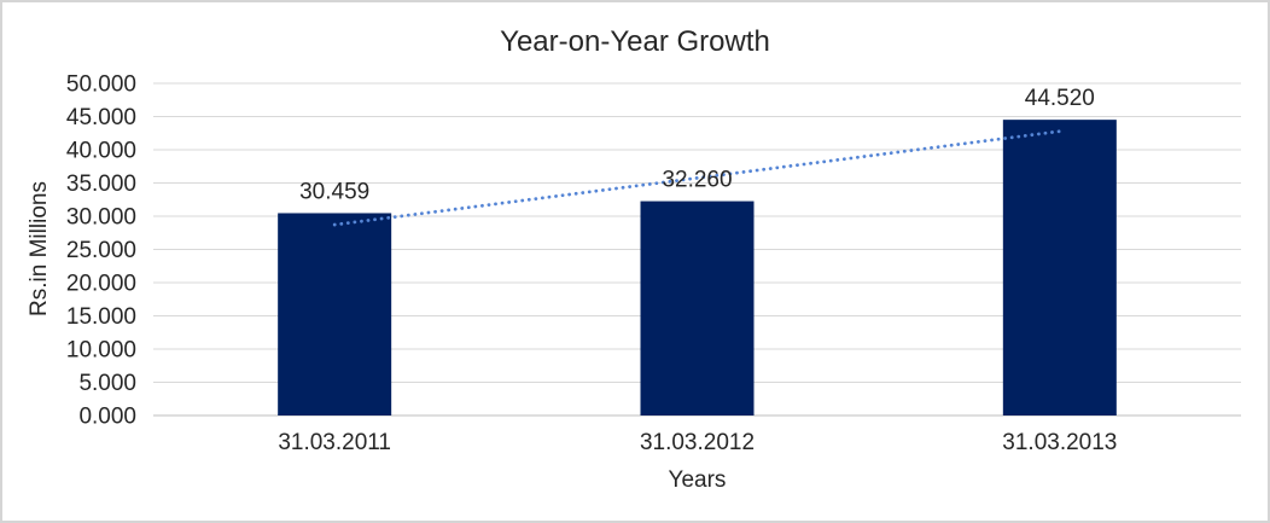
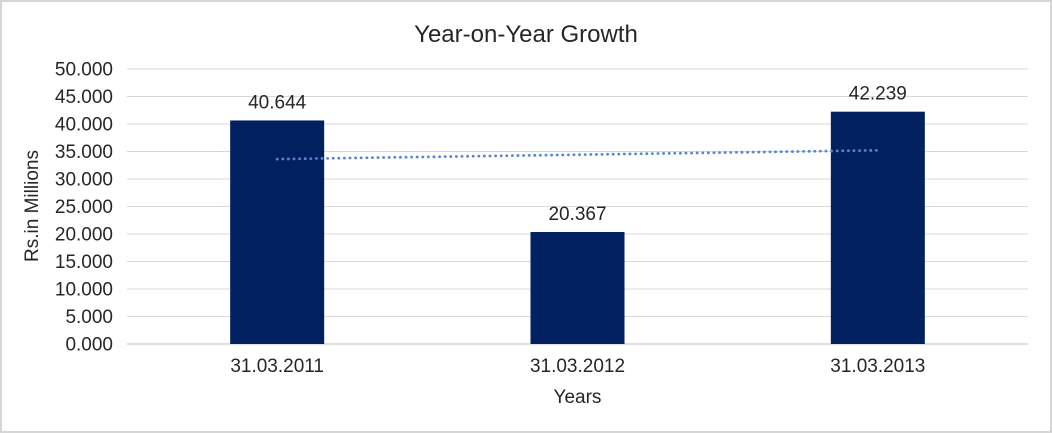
31.03.2011: 30.459 -> 40.644
31.03.2012: 32.260 -> 20.367
31.03.2013: 44.520 -> 42.239
